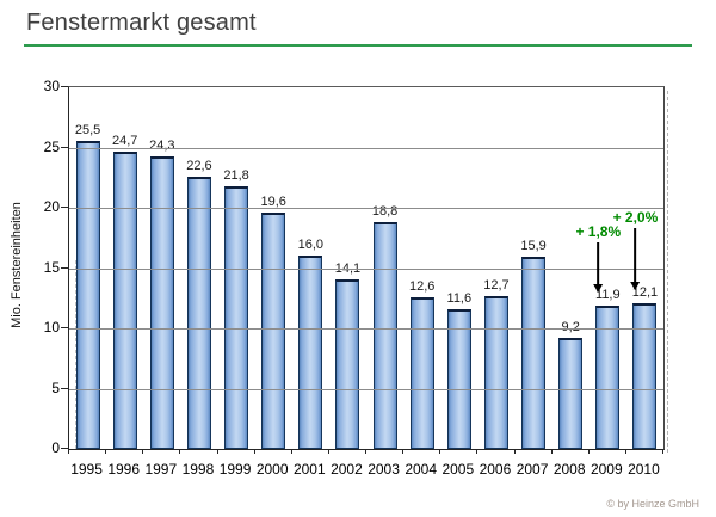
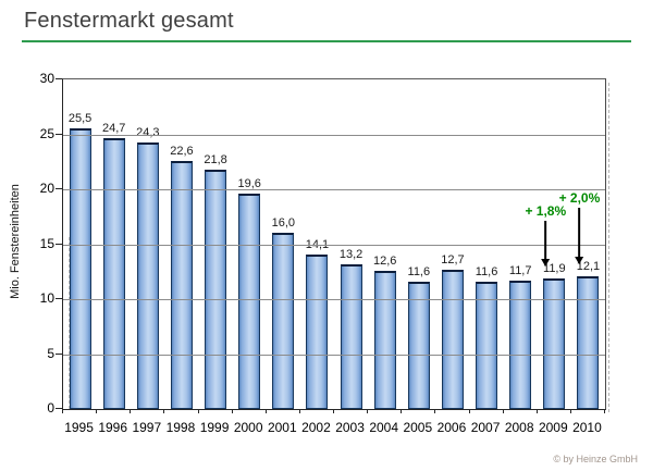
2003: 18,8 -> 13,2
2007: 15,9 -> 11,6
2008: 9,2 -> 11,7
